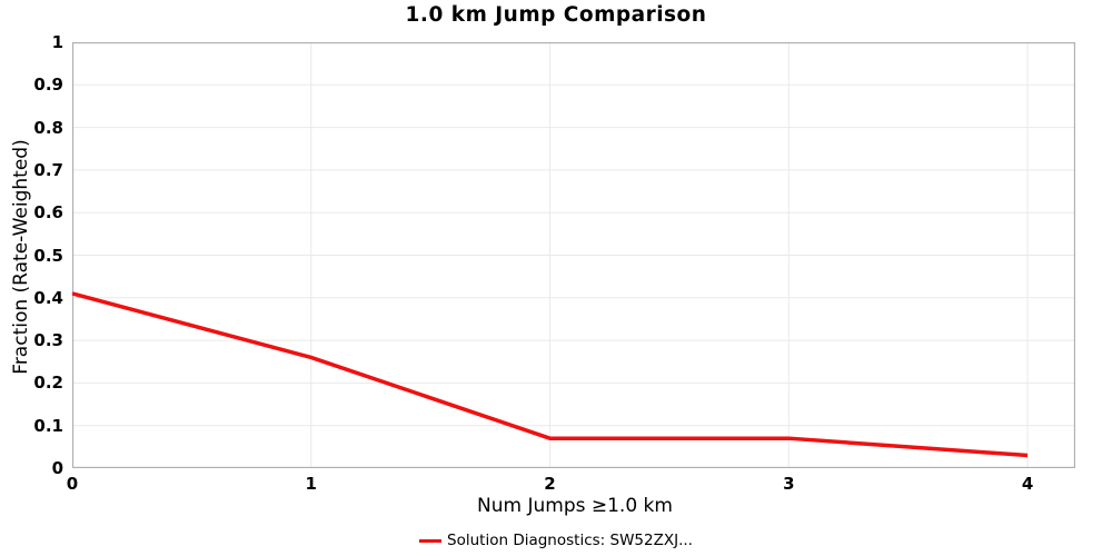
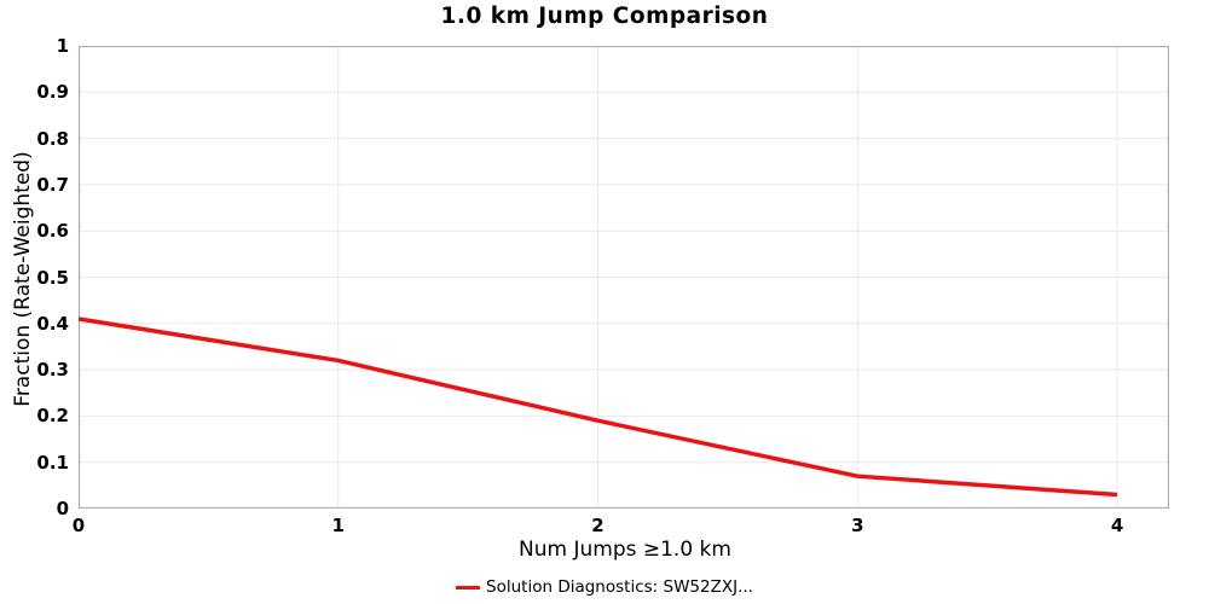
1: 0.26 -> 0.32
2: 0.07 -> 0.19
